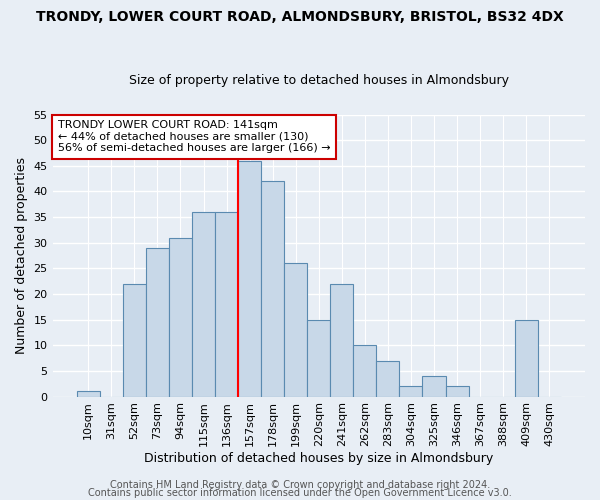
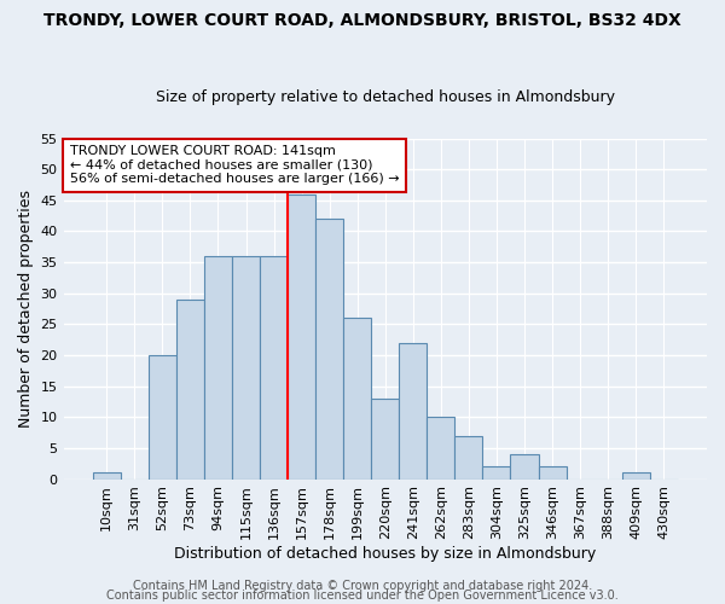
52sqm: 22 -> 20
94sqm: 31 -> 36
220sqm: 15 -> 13
409sqm: 15 -> 1
